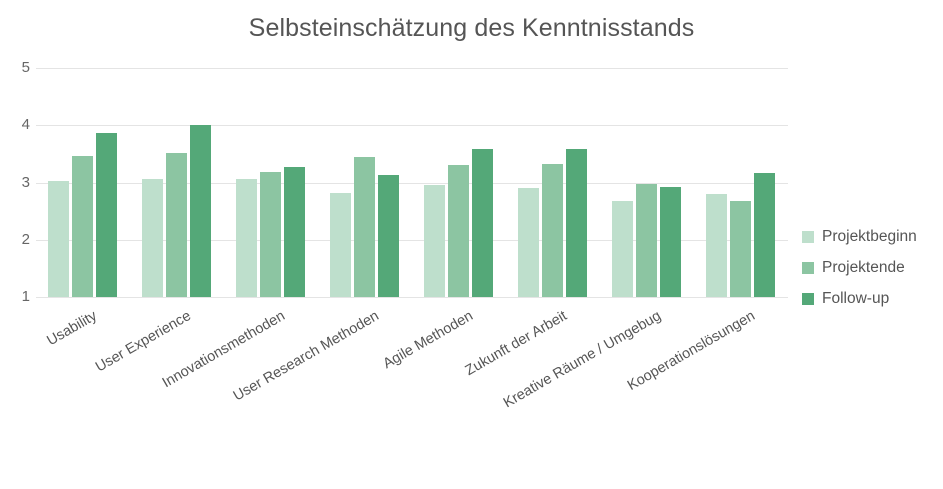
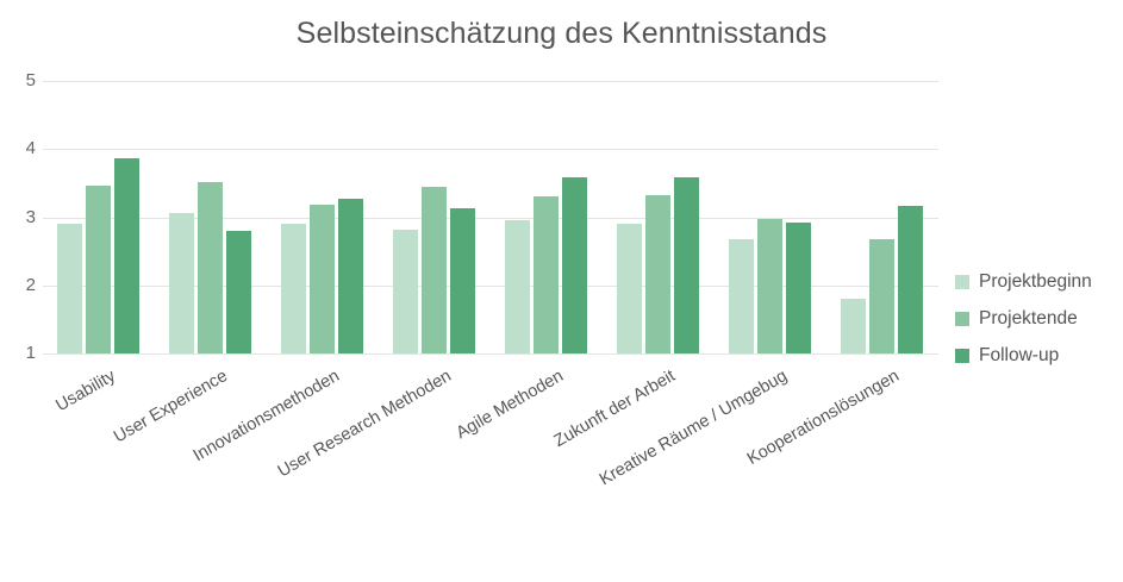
Projektbeginn/Usability: 3.0 -> 2.9
Follow-up/User Experience: 4.0 -> 2.8
Projektbeginn/Innovationsmethoden: 3.1 -> 2.9
Projektbeginn/Kooperationslösungen: 2.8 -> 1.8
